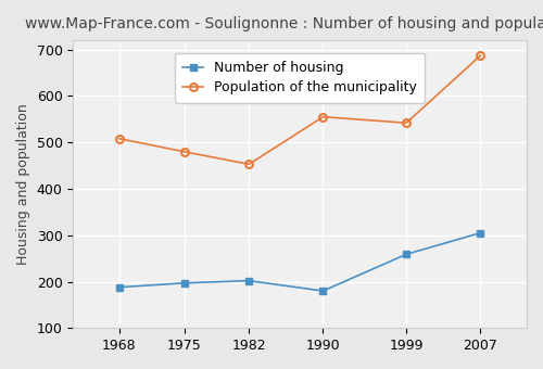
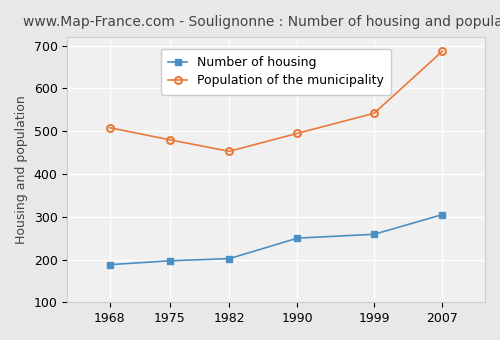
Number of housing/1990: 180 -> 250
Population of the municipality/1990: 555 -> 495
